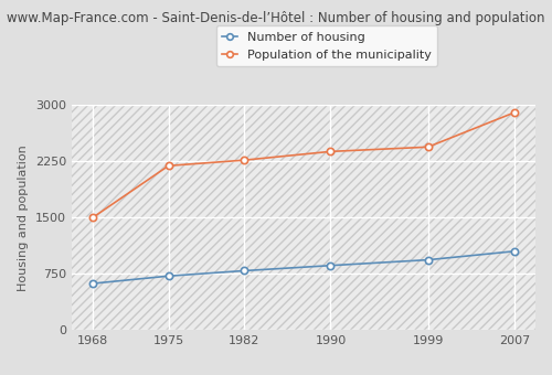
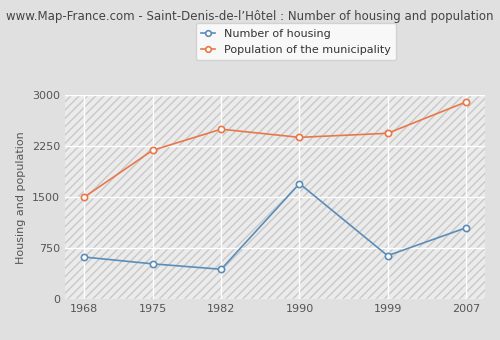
Number of housing/1975: 720 -> 520
Number of housing/1982: 790 -> 440
Population of the municipality/1982: 2260 -> 2500
Number of housing/1990: 860 -> 1700
Number of housing/1999: 940 -> 640
